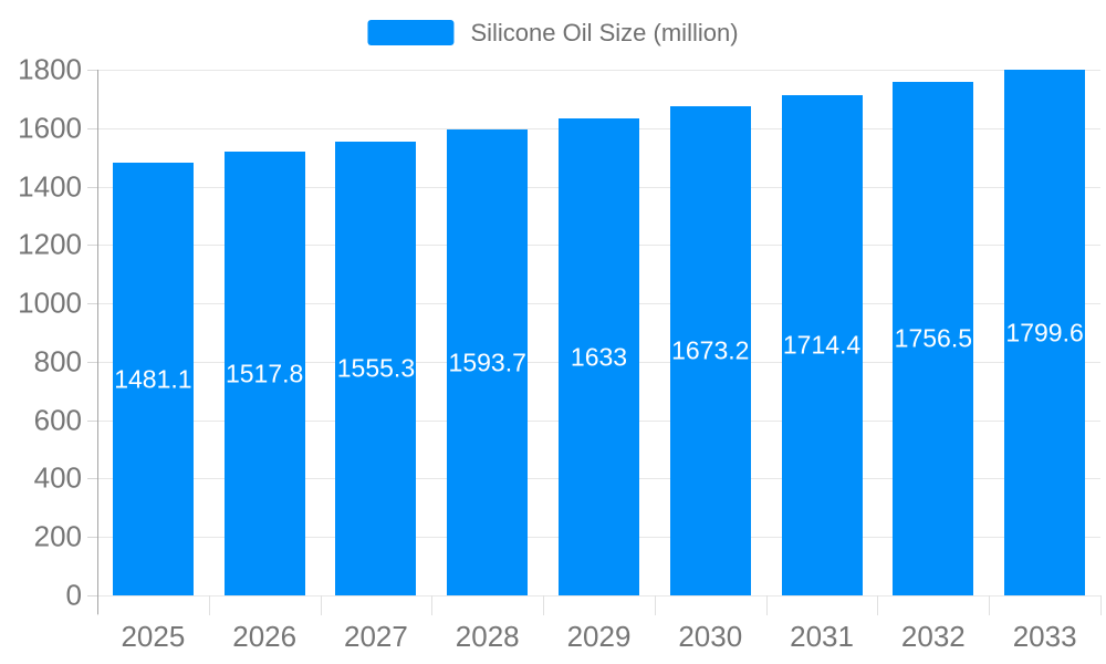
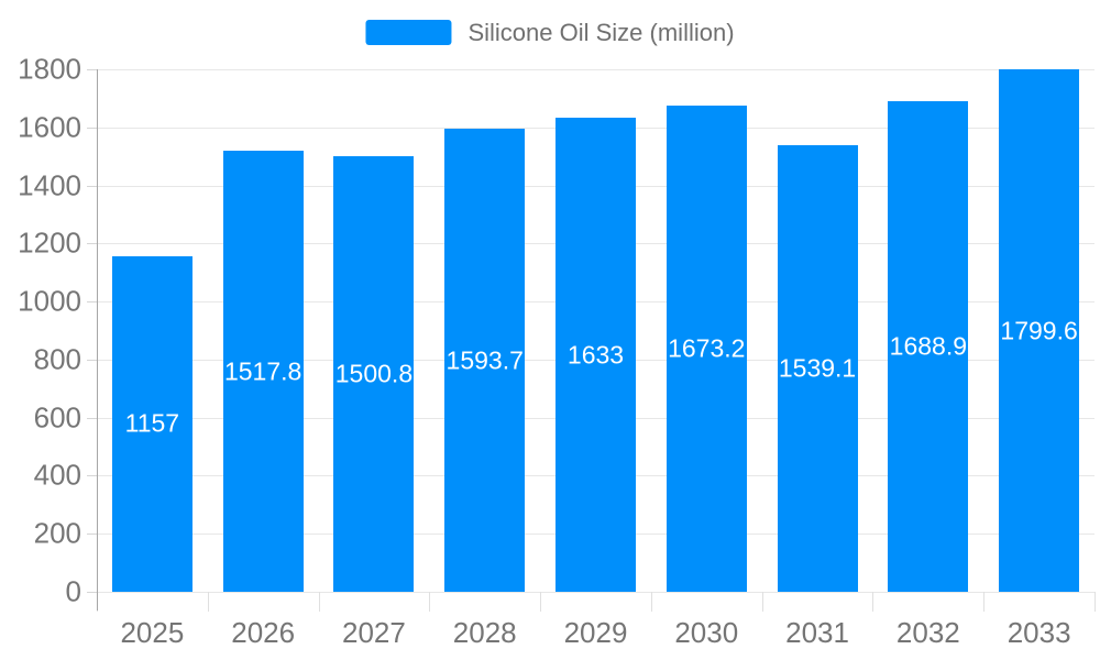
2025: 1481.1 -> 1157
2027: 1555.3 -> 1500.8
2031: 1714.4 -> 1539.1
2032: 1756.5 -> 1688.9
